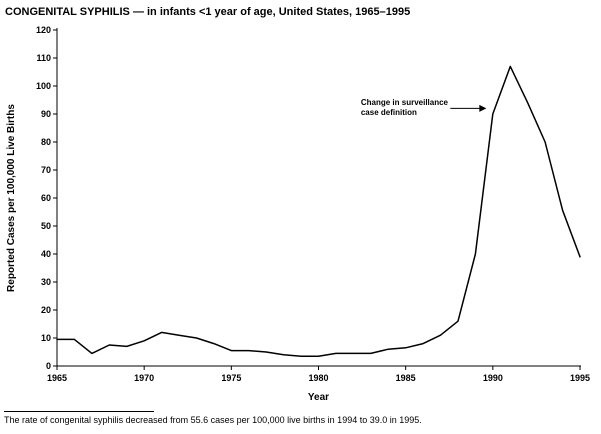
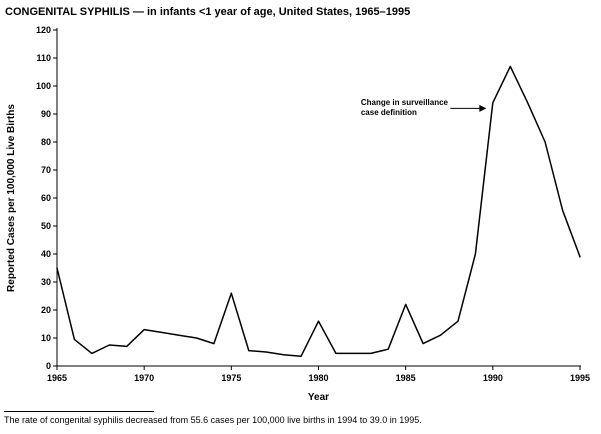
1965: 10 -> 35
1970: 9 -> 13
1975: 6 -> 26
1980: 4 -> 16
1985: 6 -> 22
1990: 90 -> 94
